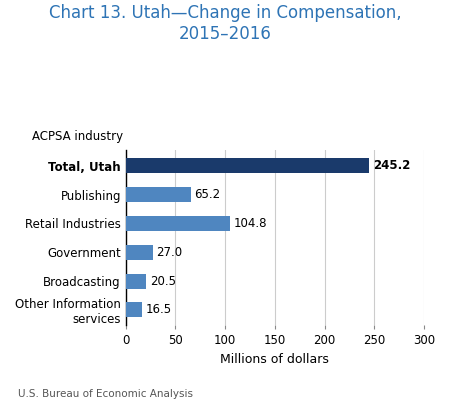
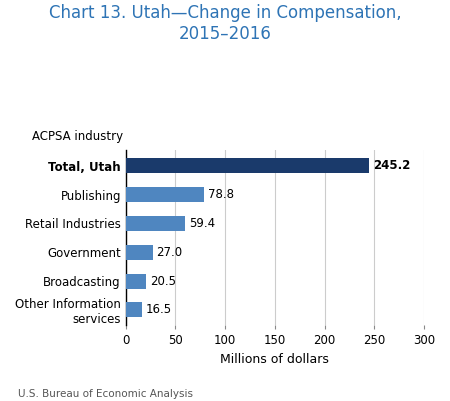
Publishing: 65.2 -> 78.8
Retail Industries: 104.8 -> 59.4
